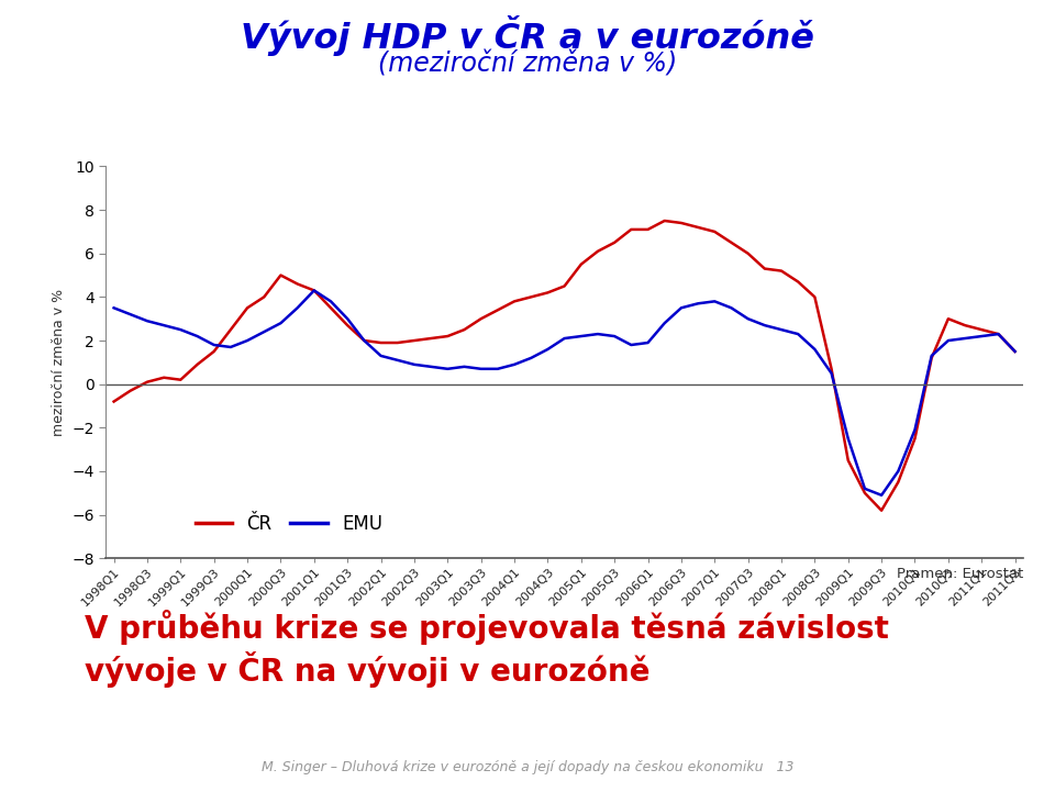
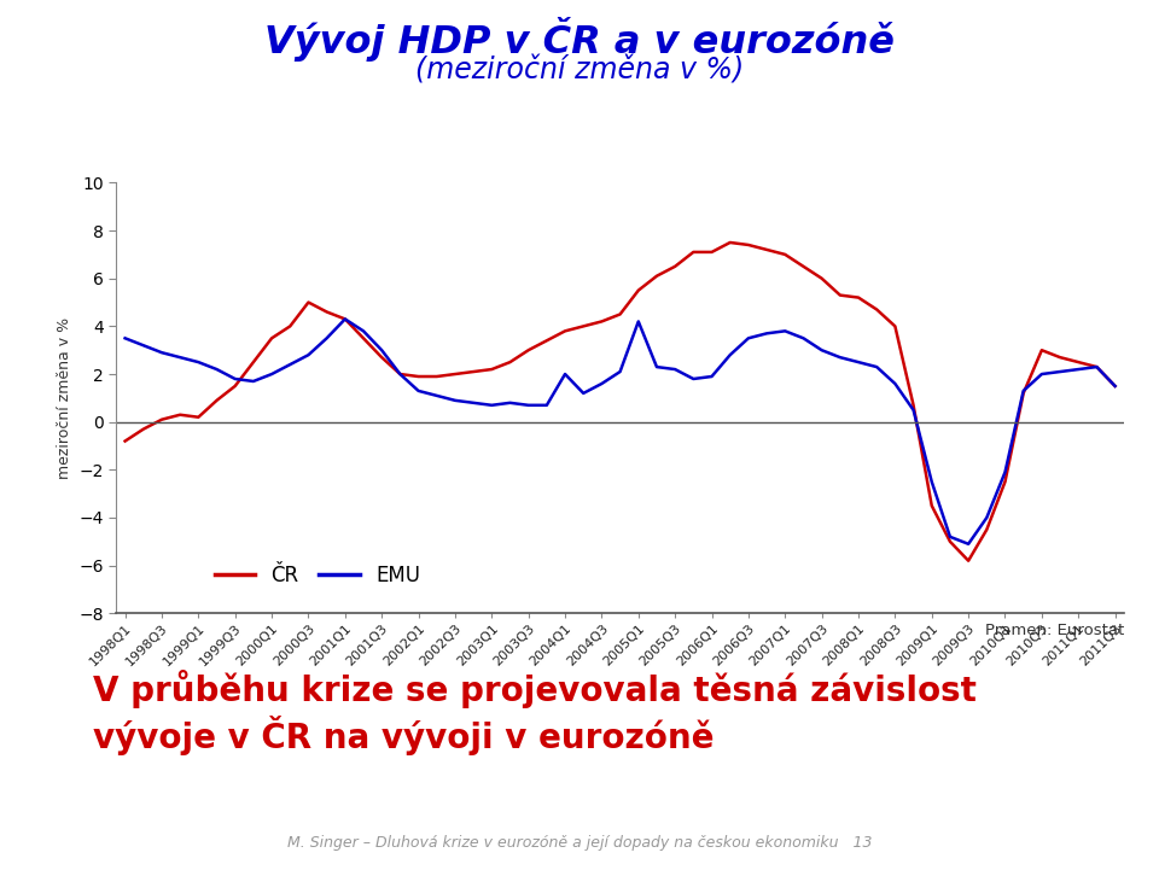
EMU/2004Q1: 0.9 -> 2.0
EMU/2005Q1: 2.2 -> 4.2
